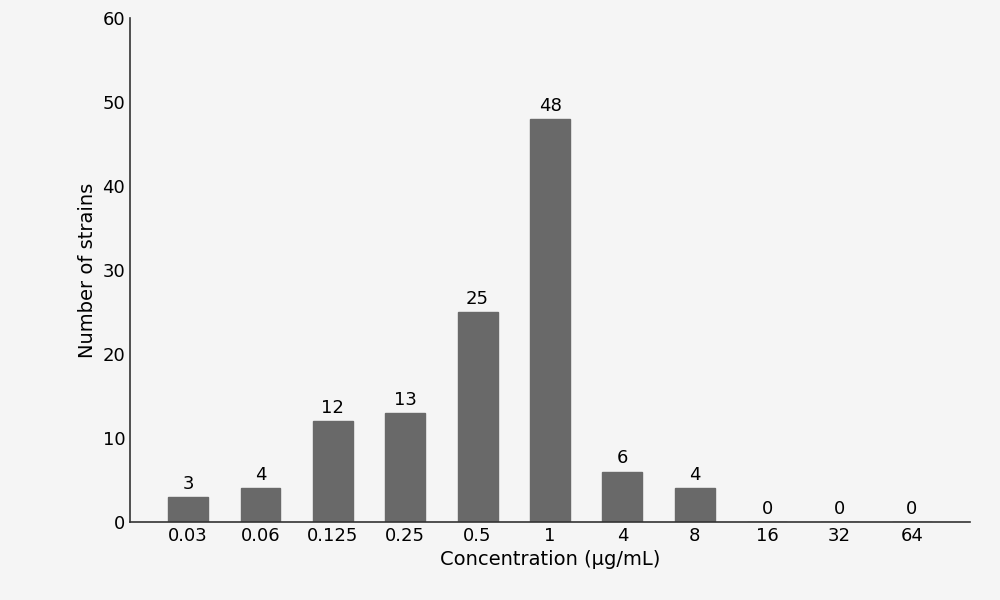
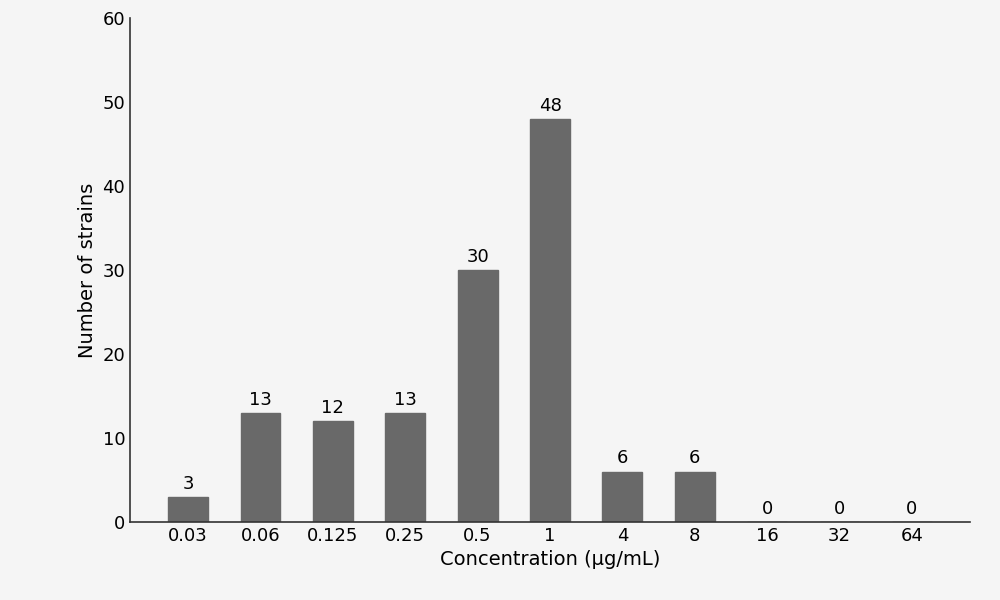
0.06: 4 -> 13
0.5: 25 -> 30
8: 4 -> 6
